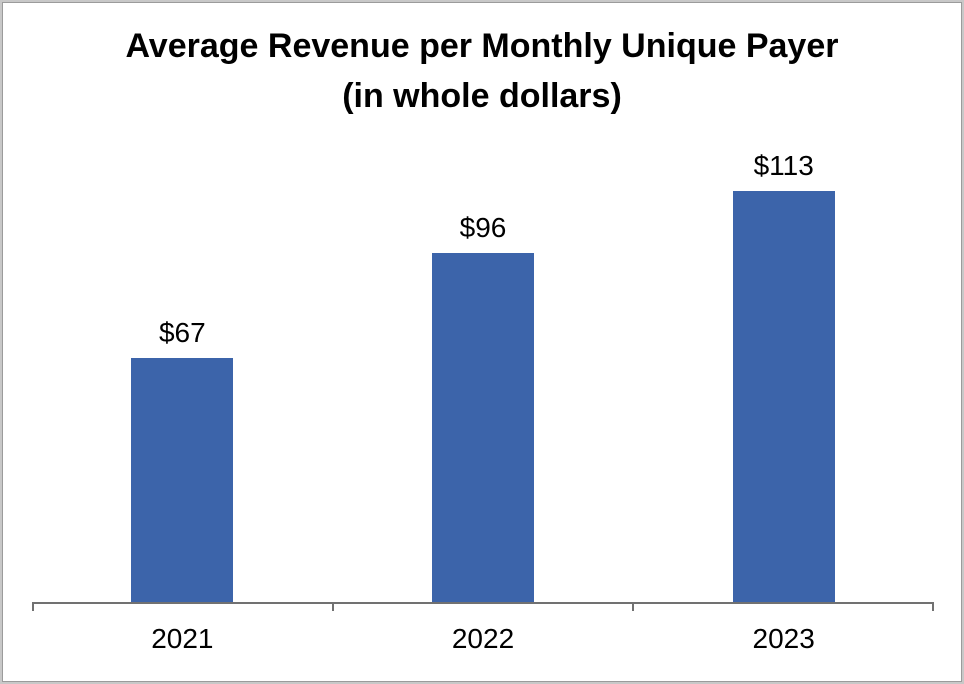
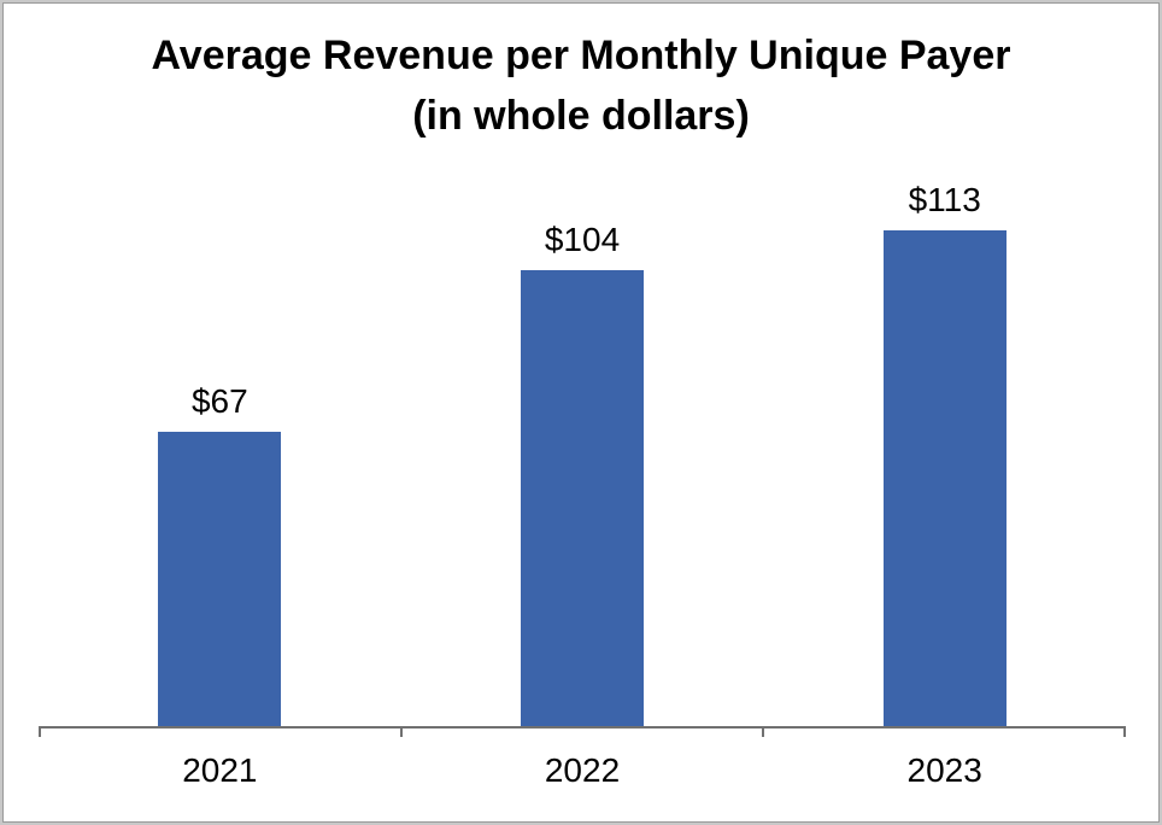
2022: $96 -> $104
